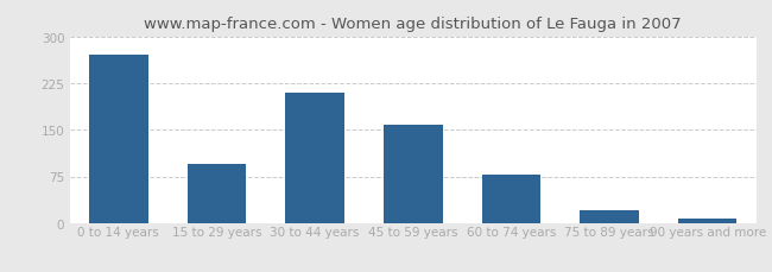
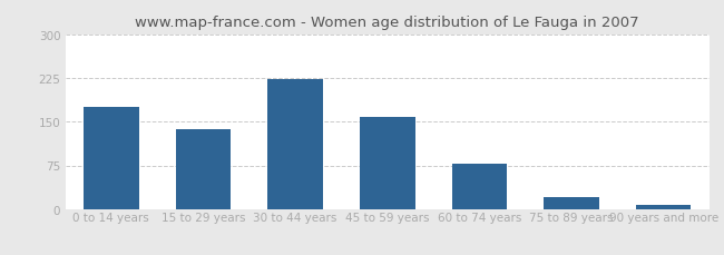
0 to 14 years: 272 -> 175
15 to 29 years: 96 -> 138
30 to 44 years: 210 -> 224
